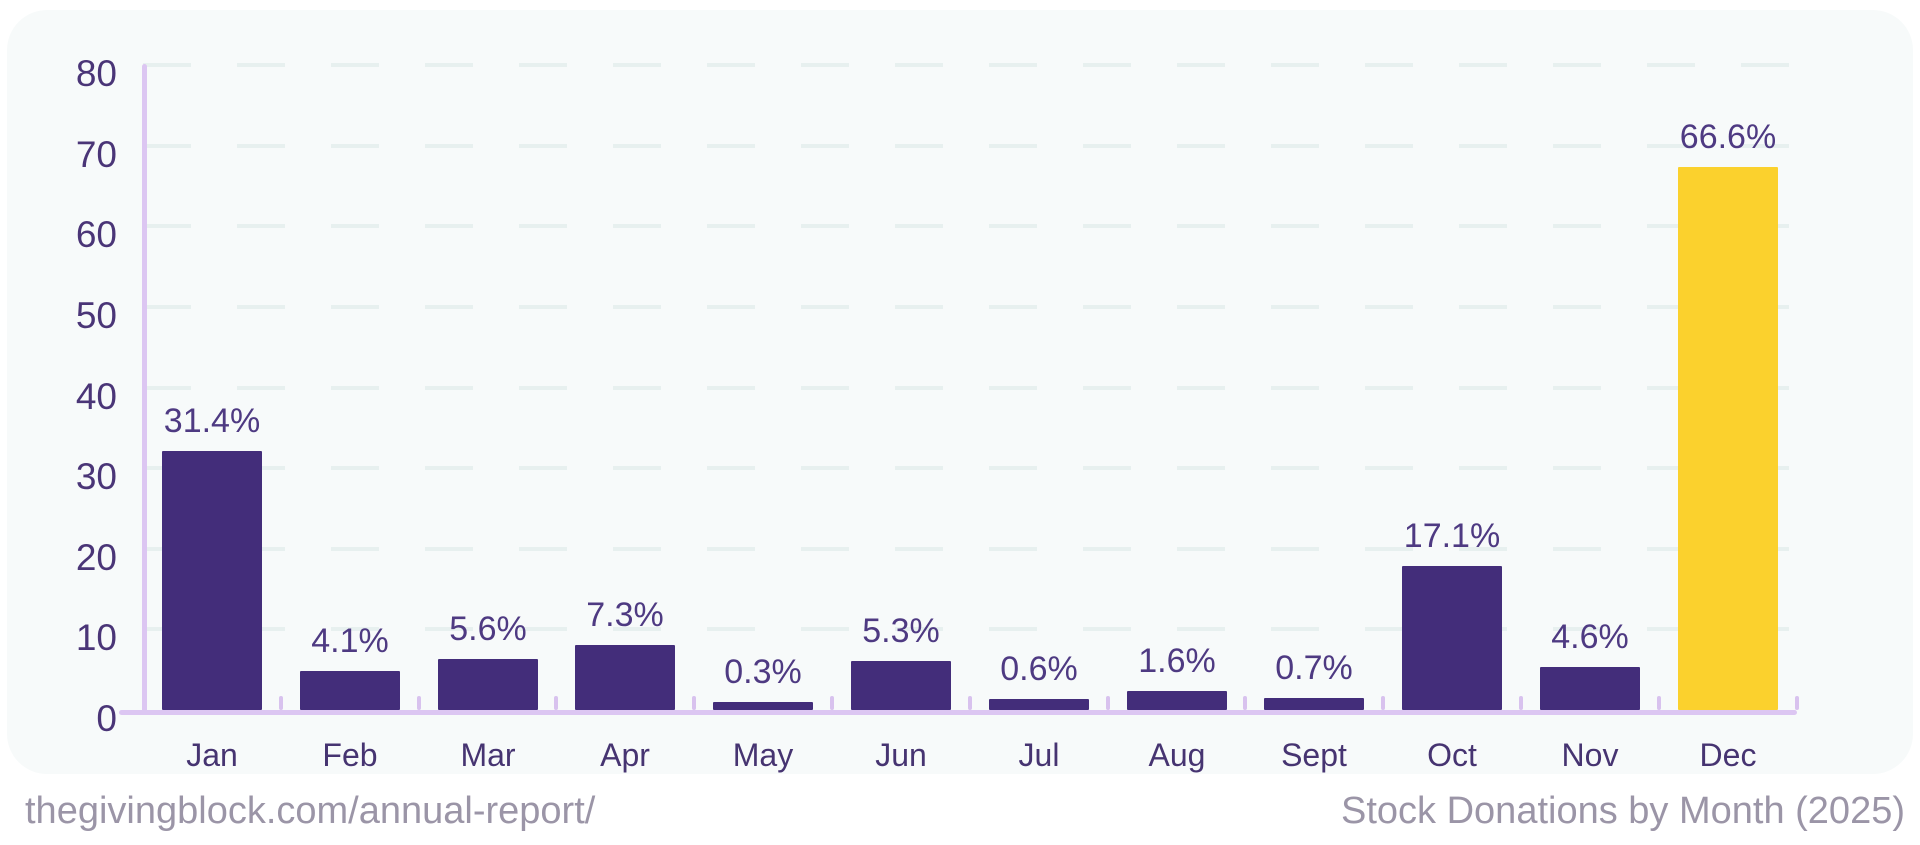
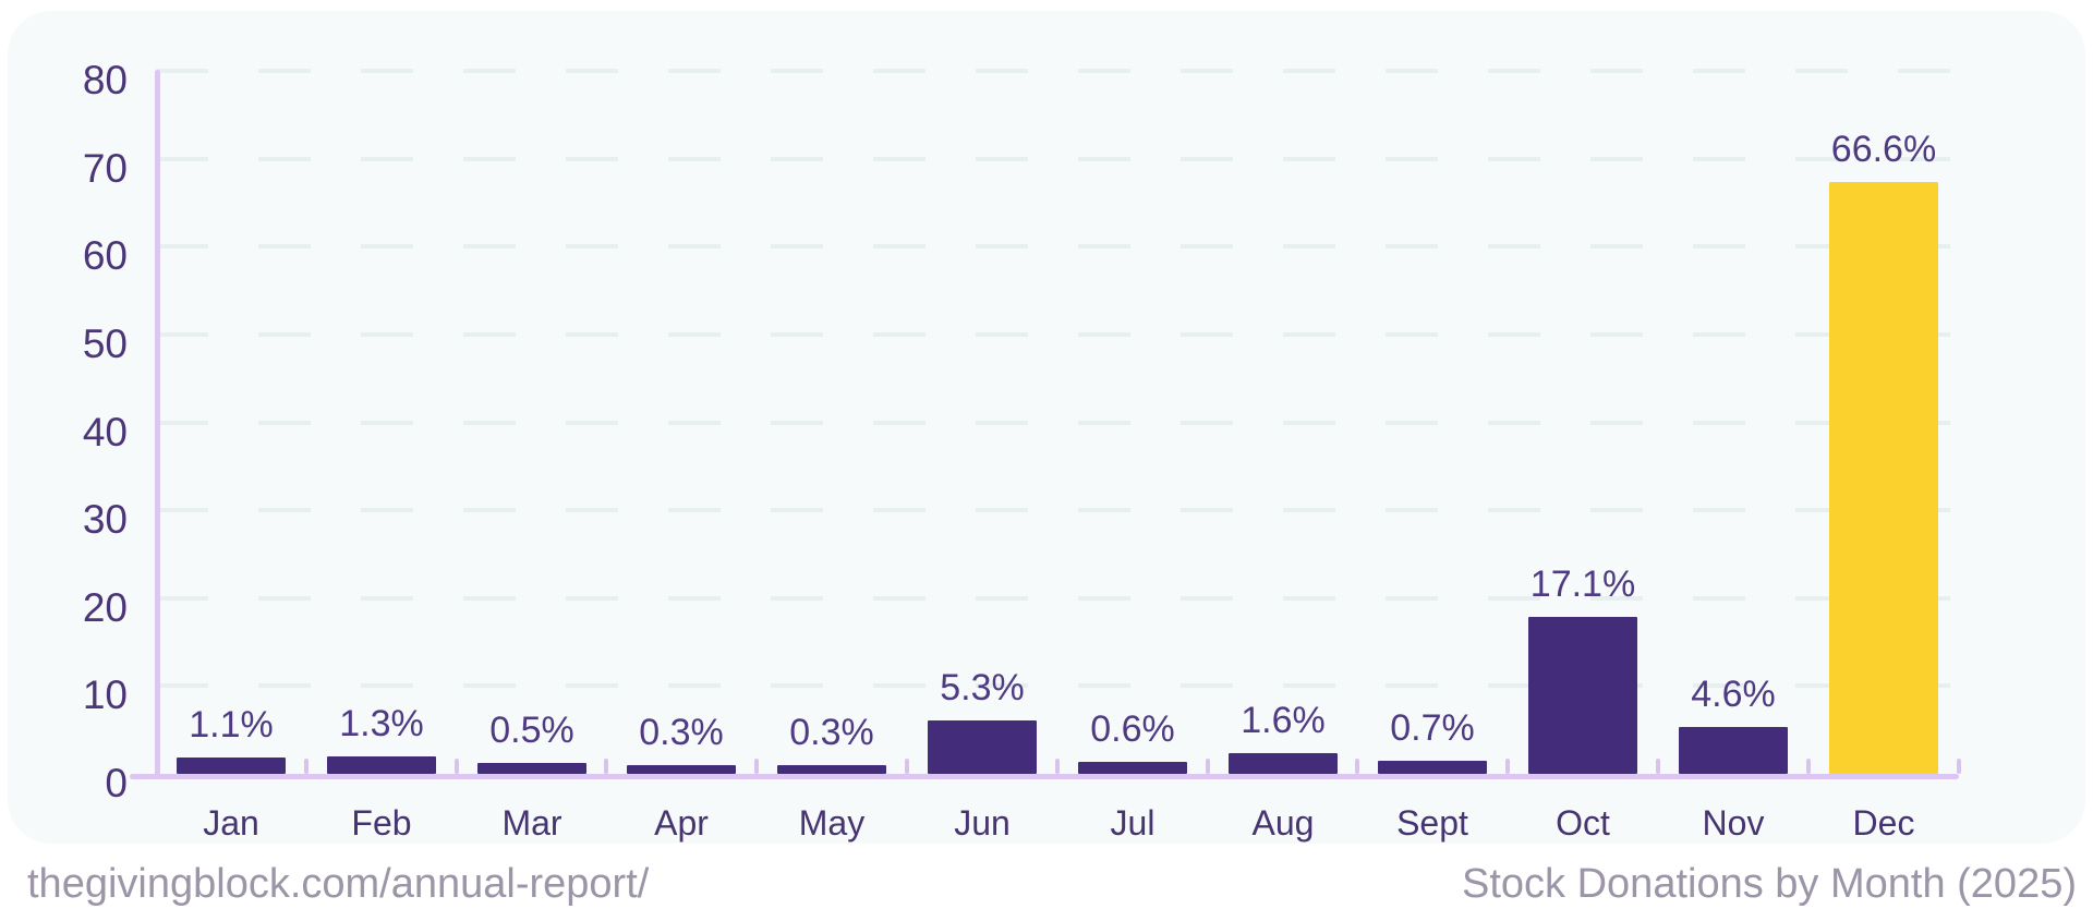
Jan: 31.4% -> 1.1%
Feb: 4.1% -> 1.3%
Mar: 5.6% -> 0.5%
Apr: 7.3% -> 0.3%
